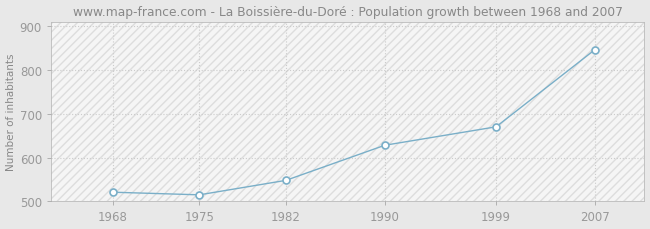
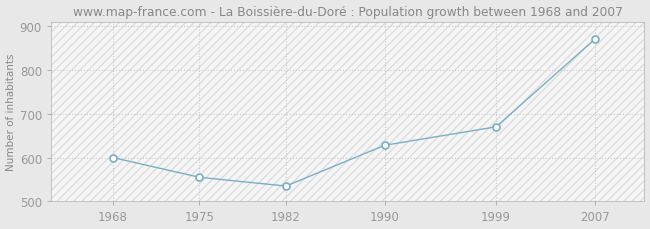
1968: 521 -> 600
1975: 515 -> 555
1982: 548 -> 535
2007: 846 -> 870
